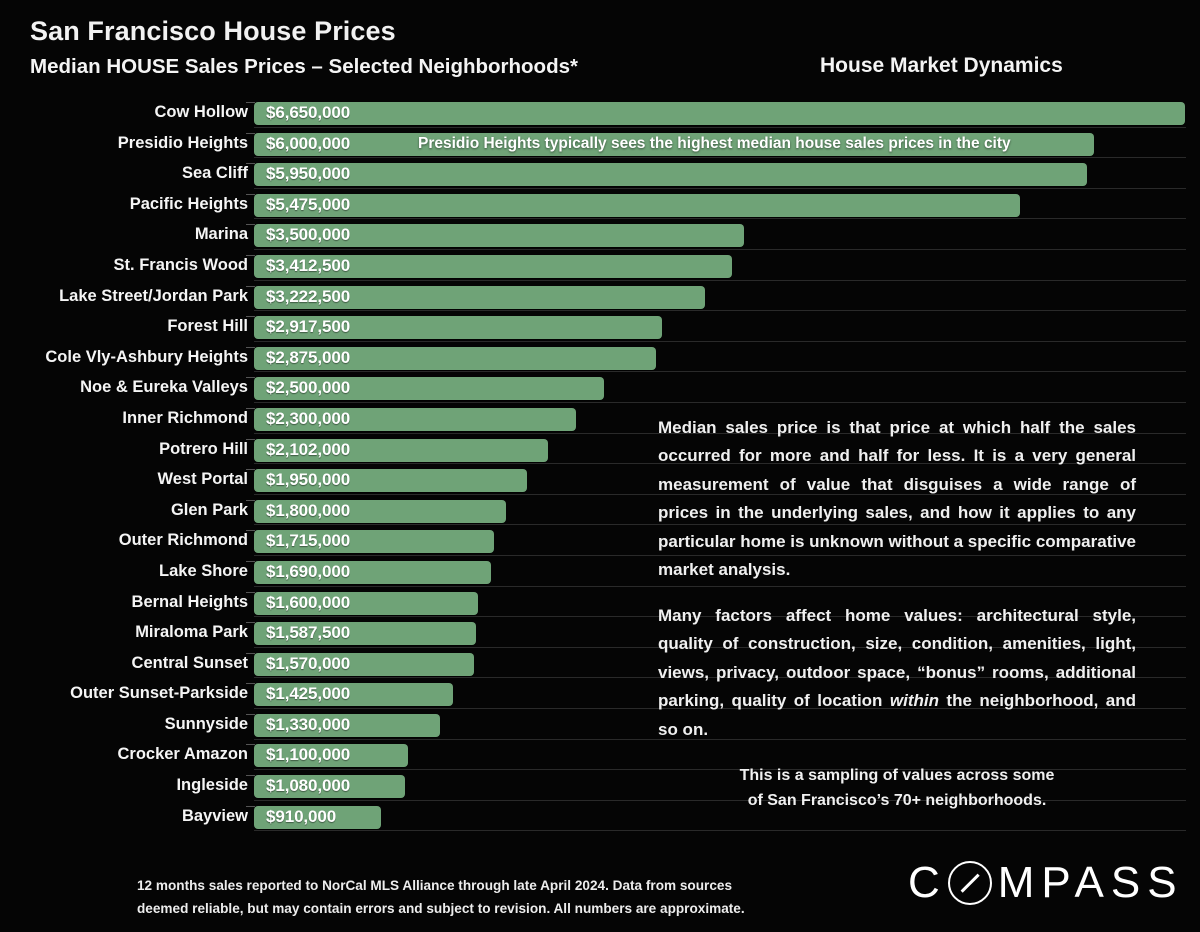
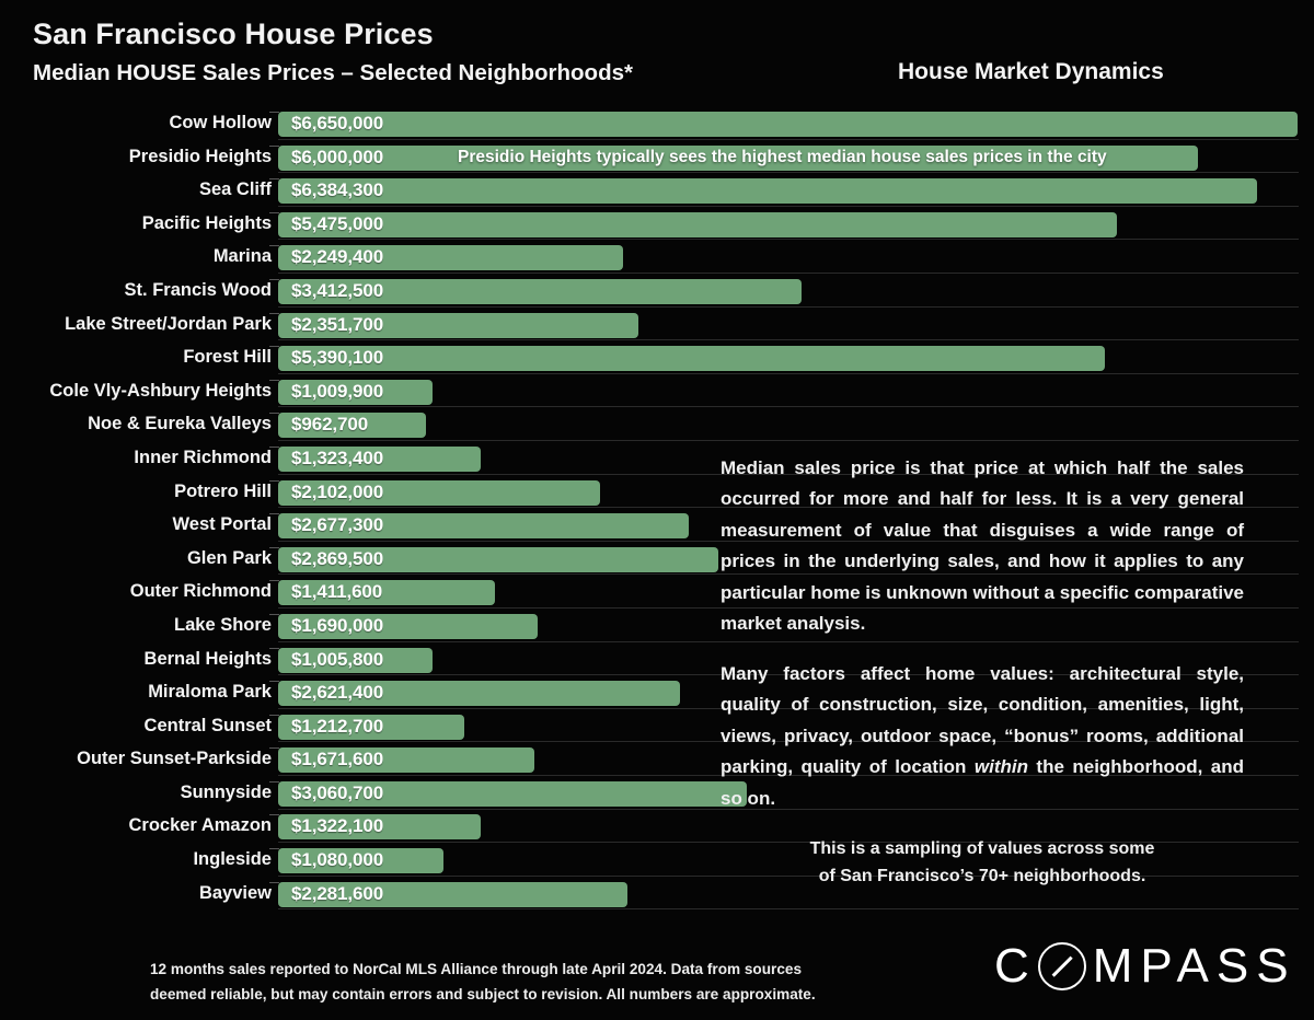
Sea Cliff: $5,950,000 -> $6,384,300
Marina: $3,500,000 -> $2,249,400
Lake Street/Jordan Park: $3,222,500 -> $2,351,700
Forest Hill: $2,917,500 -> $5,390,100
Cole Vly-Ashbury Heights: $2,875,000 -> $1,009,900
Noe & Eureka Valleys: $2,500,000 -> $962,700
Inner Richmond: $2,300,000 -> $1,323,400
West Portal: $1,950,000 -> $2,677,300
Glen Park: $1,800,000 -> $2,869,500
Outer Richmond: $1,715,000 -> $1,411,600
Bernal Heights: $1,600,000 -> $1,005,800
Miraloma Park: $1,587,500 -> $2,621,400
Central Sunset: $1,570,000 -> $1,212,700
Outer Sunset-Parkside: $1,425,000 -> $1,671,600
Sunnyside: $1,330,000 -> $3,060,700
Crocker Amazon: $1,100,000 -> $1,322,100
Bayview: $910,000 -> $2,281,600
